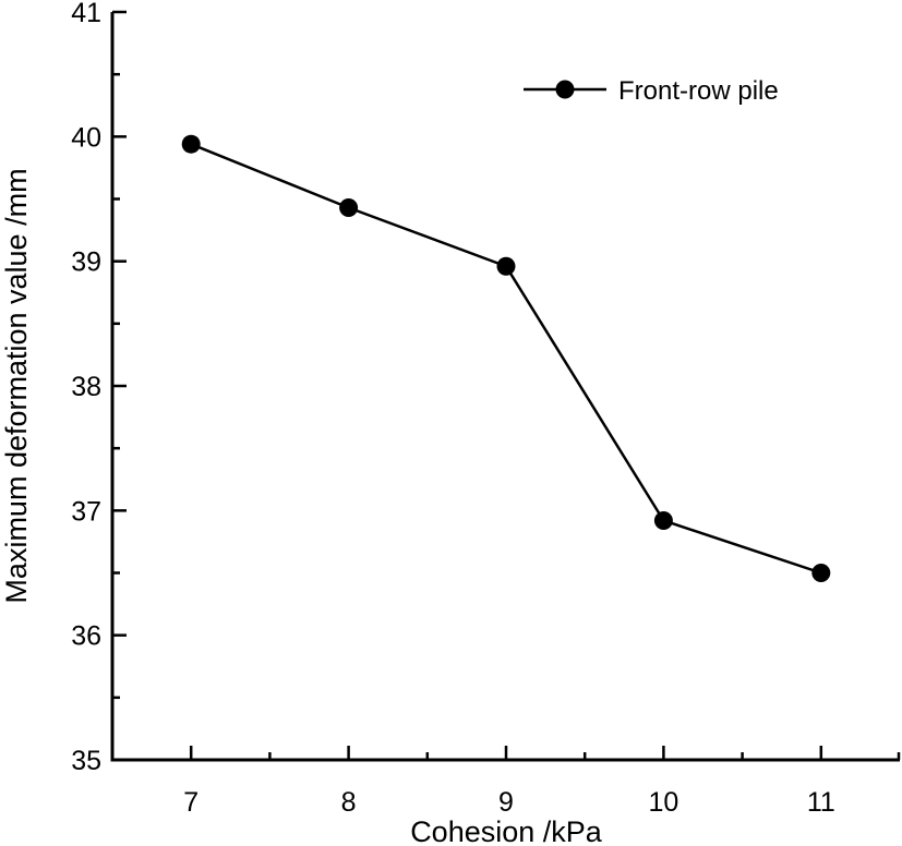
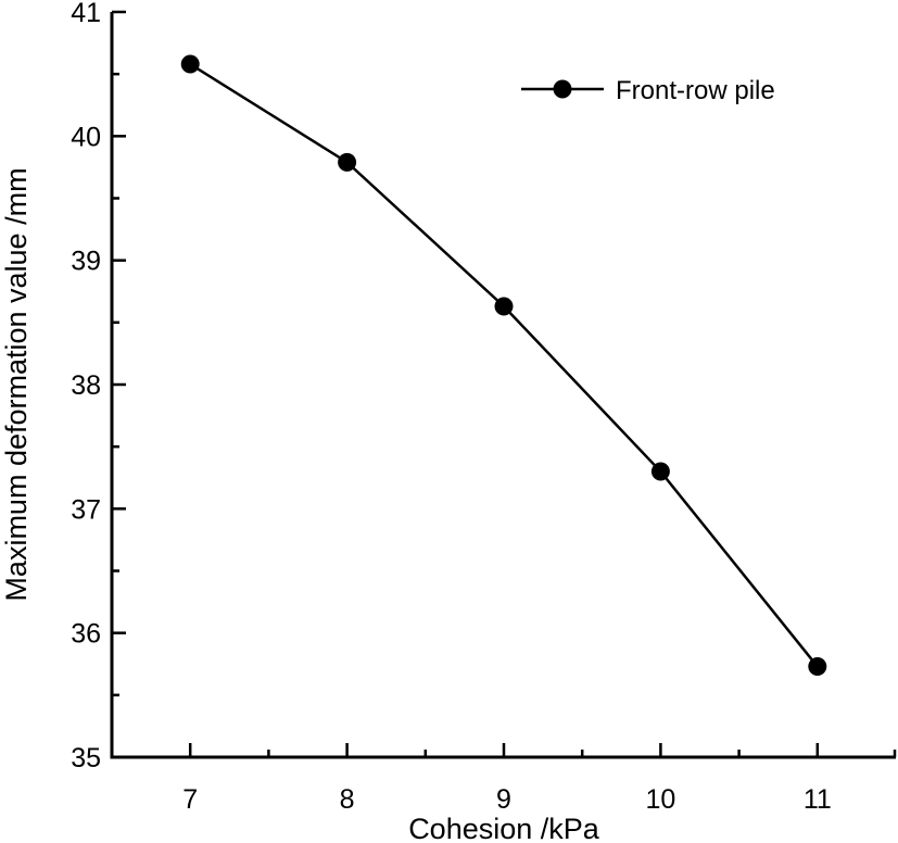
7: 39.94 -> 40.58
8: 39.43 -> 39.79
9: 38.96 -> 38.63
10: 36.92 -> 37.30
11: 36.50 -> 35.73
